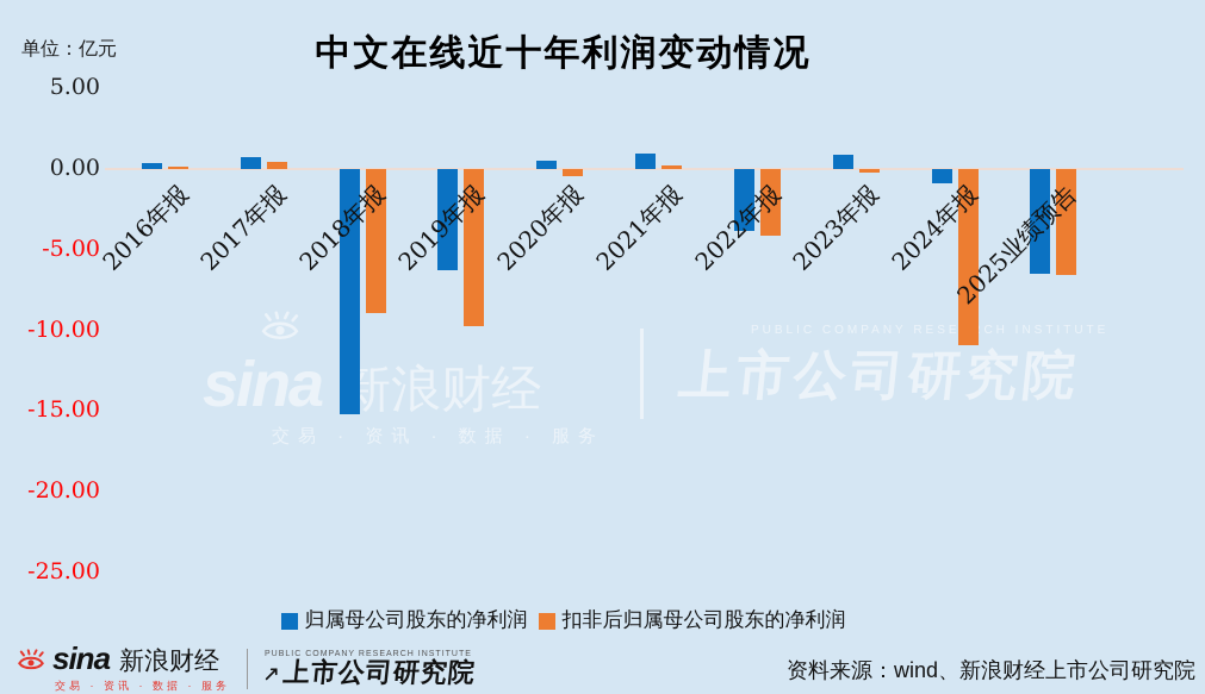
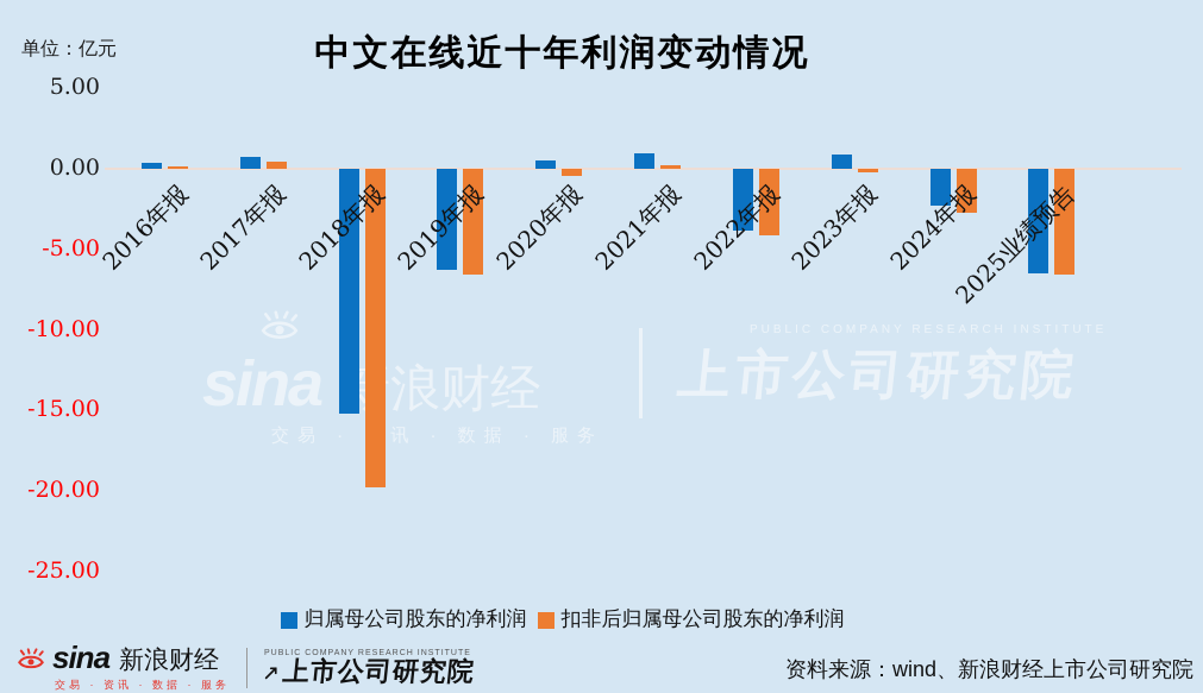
扣非后归属母公司股东的净利润/2018年报: -8.9 -> -19.8
扣非后归属母公司股东的净利润/2019年报: -9.7 -> -6.6
归属母公司股东的净利润/2024年报: -0.9 -> -2.3
扣非后归属母公司股东的净利润/2024年报: -10.9 -> -2.7
